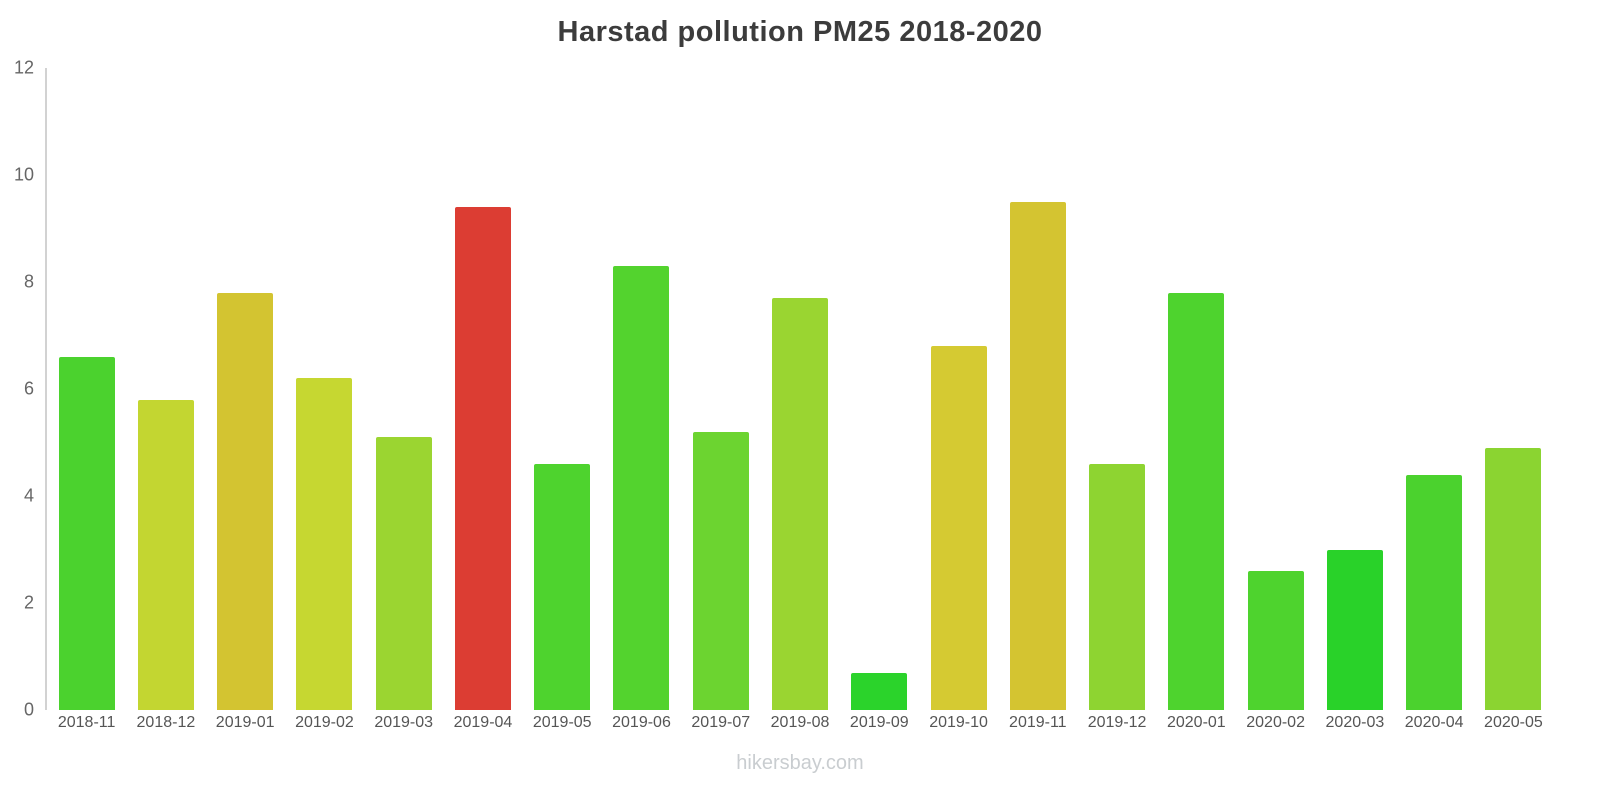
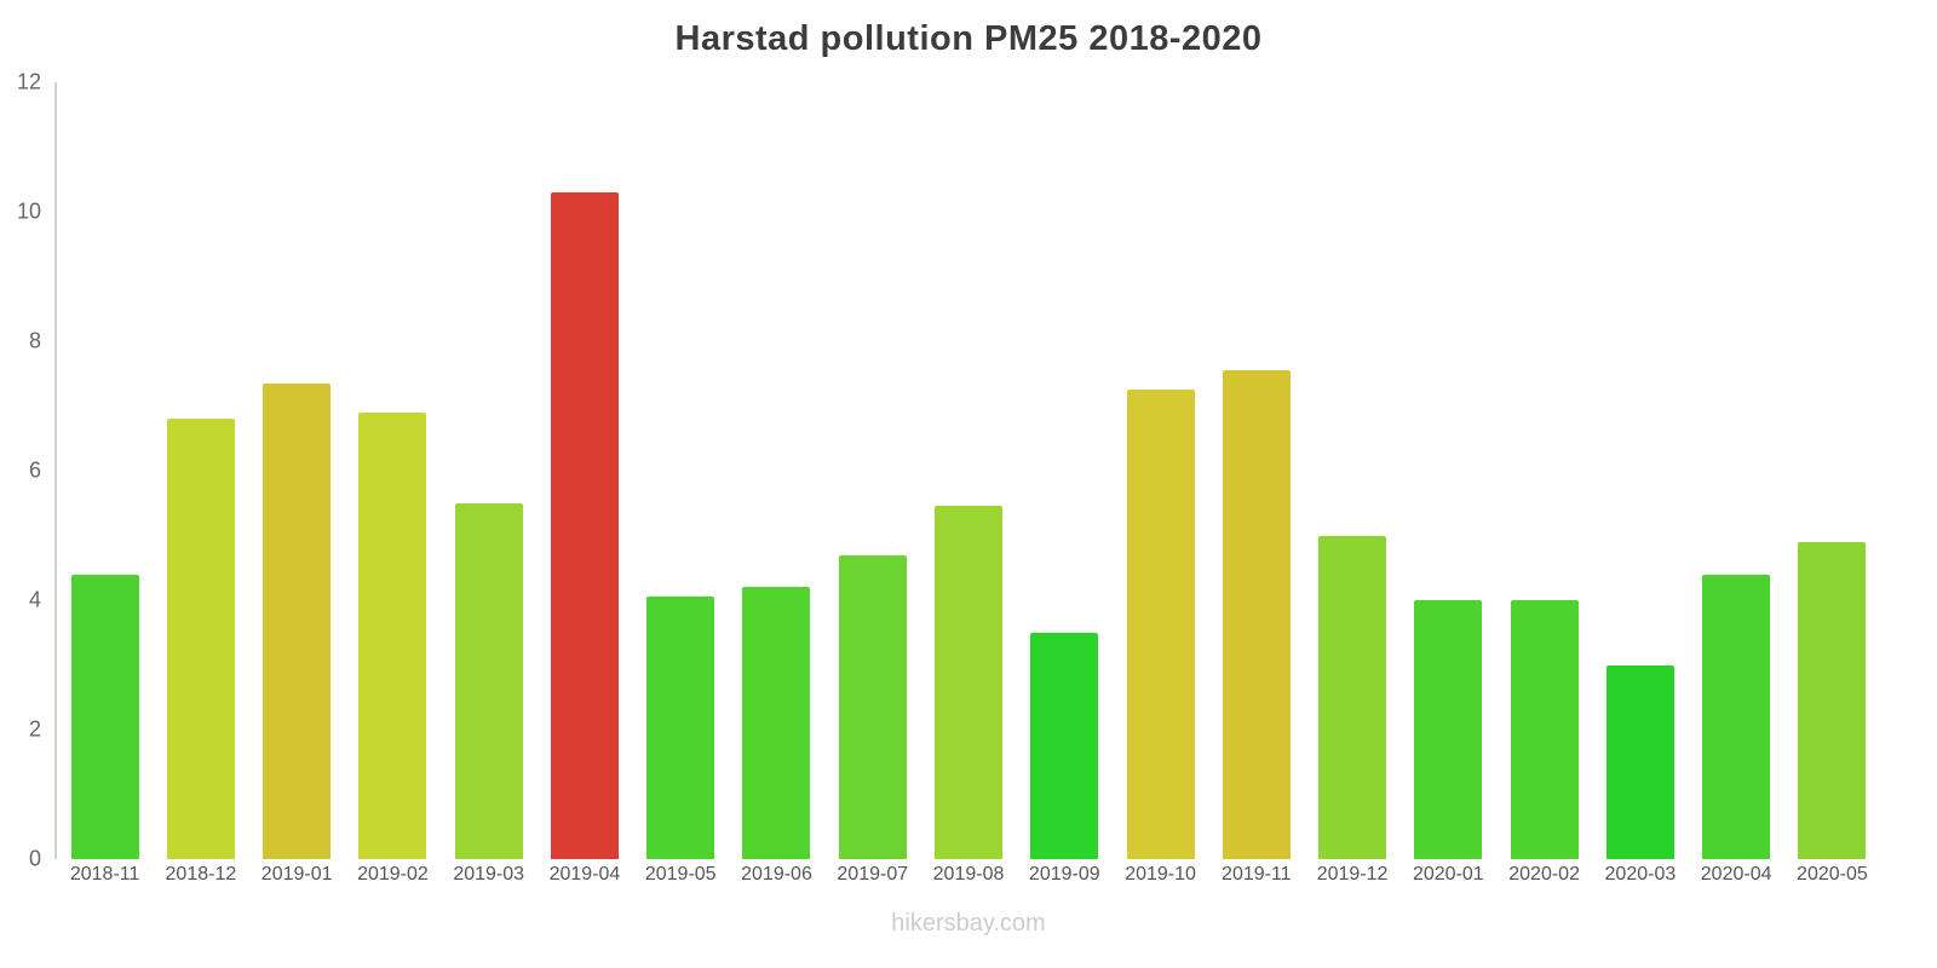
2018-11: 6.6 -> 4.4
2018-12: 5.8 -> 6.8
2019-01: 7.8 -> 7.3
2019-02: 6.2 -> 6.9
2019-03: 5.1 -> 5.5
2019-04: 9.4 -> 10.3
2019-05: 4.6 -> 4.0
2019-06: 8.3 -> 4.2
2019-07: 5.2 -> 4.7
2019-08: 7.7 -> 5.5
2019-09: 0.7 -> 3.5
2019-10: 6.8 -> 7.2
2019-11: 9.5 -> 7.5
2019-12: 4.6 -> 5.0
2020-01: 7.8 -> 4.0
2020-02: 2.6 -> 4.0
